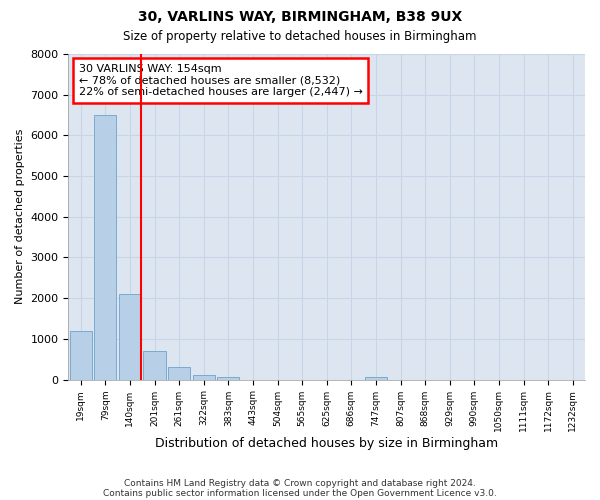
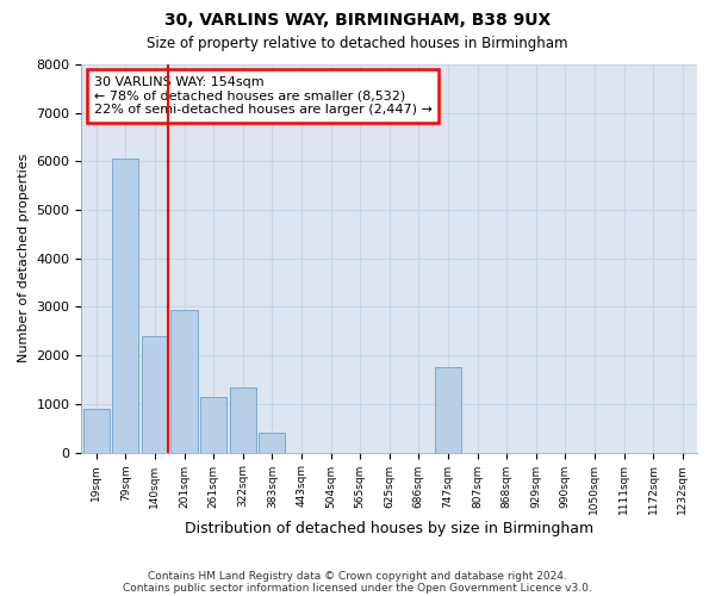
19sqm: 1200 -> 900
79sqm: 6500 -> 6050
140sqm: 2100 -> 2400
201sqm: 700 -> 2950
261sqm: 300 -> 1150
322sqm: 120 -> 1350
383sqm: 70 -> 400
747sqm: 60 -> 1750
